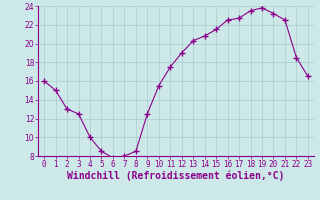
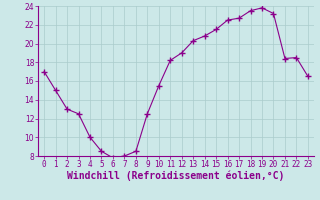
0: 16.0 -> 17.0
11: 17.5 -> 18.2
21: 22.5 -> 18.4
